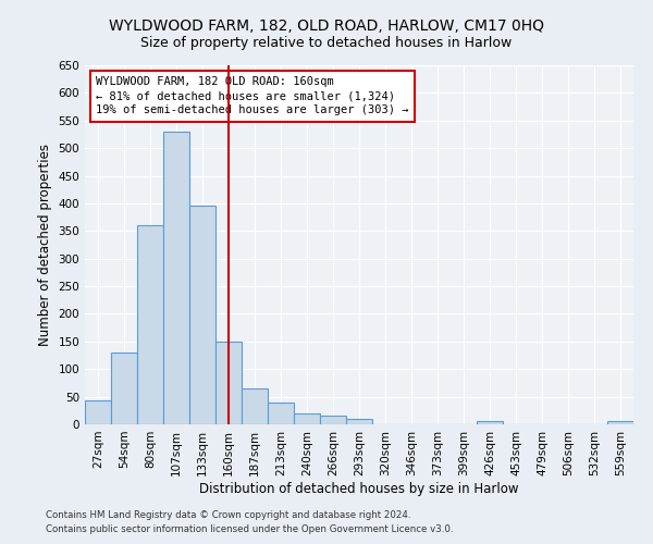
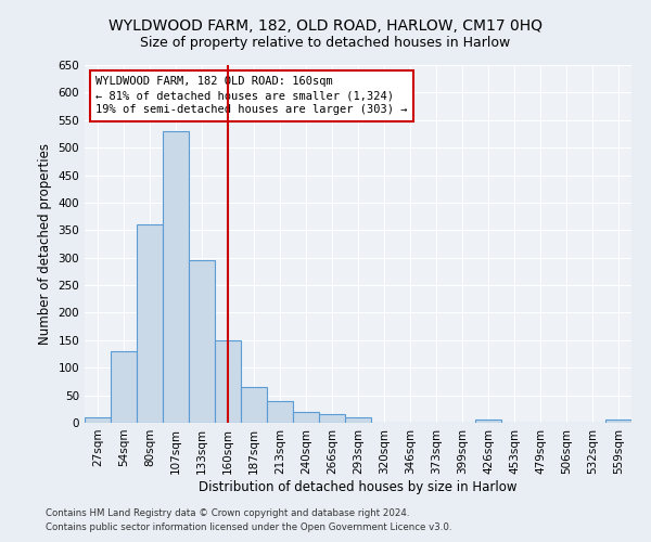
27sqm: 44 -> 10
133sqm: 396 -> 295
